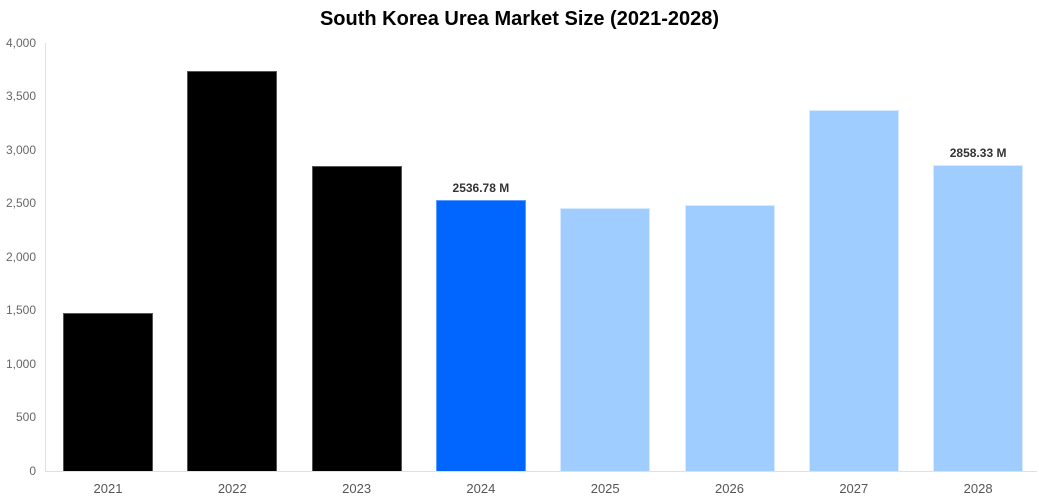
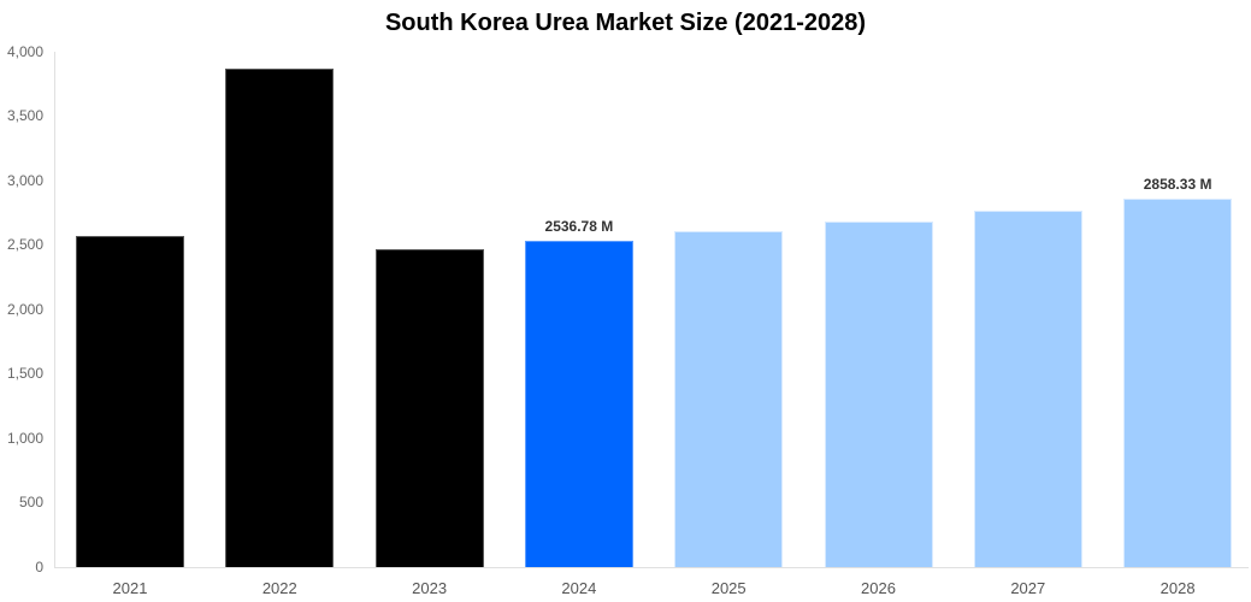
2021: 1480 -> 2570
2022: 3740 -> 3870
2023: 2850 -> 2470
2025: 2460 -> 2610
2026: 2490 -> 2680
2027: 3370 -> 2770
